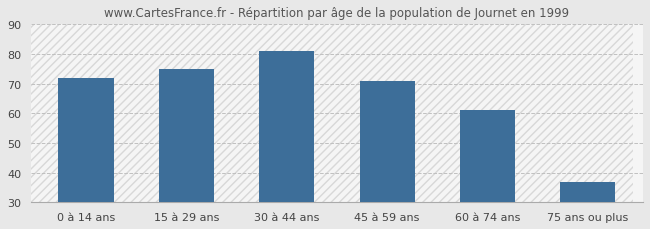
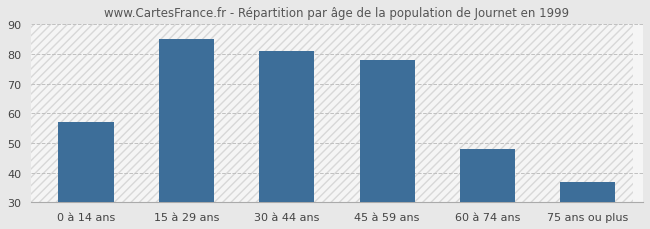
0 à 14 ans: 72 -> 57
15 à 29 ans: 75 -> 85
45 à 59 ans: 71 -> 78
60 à 74 ans: 61 -> 48
